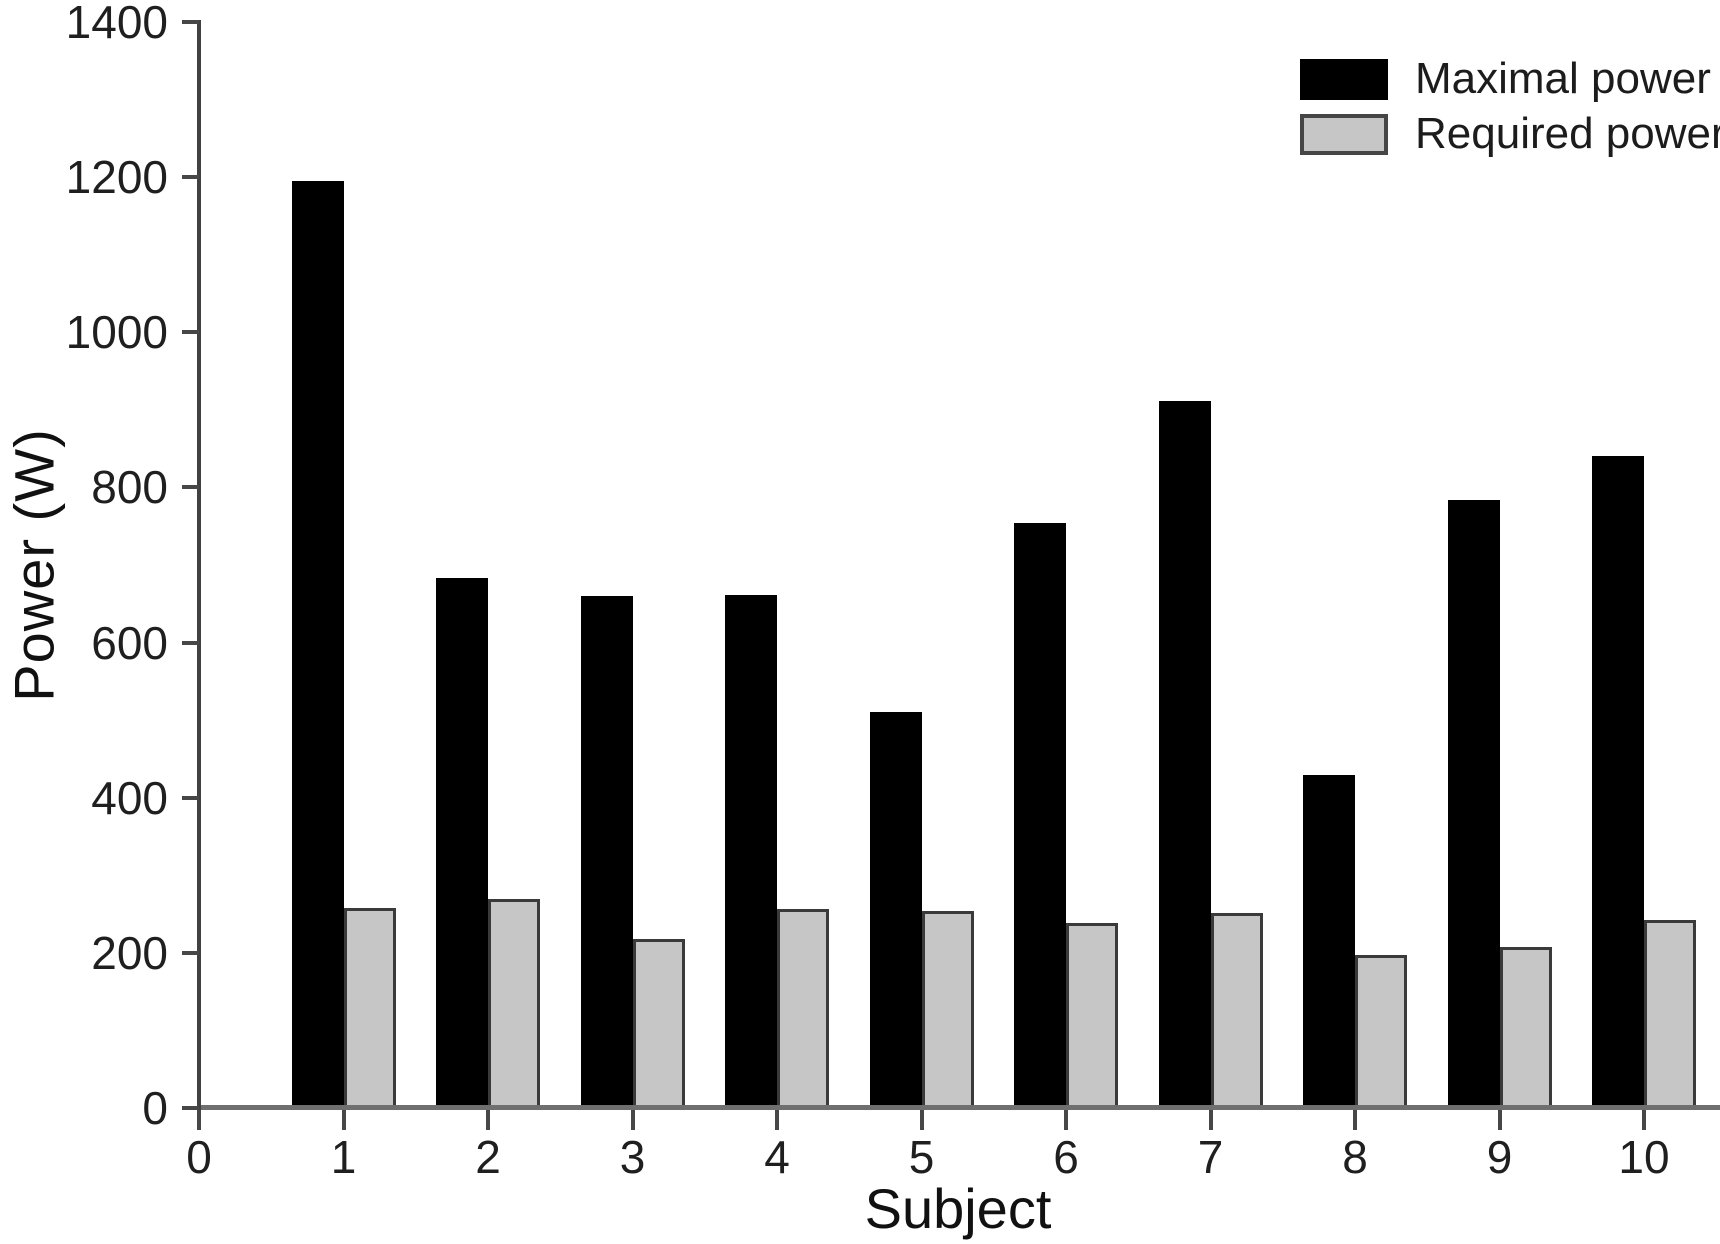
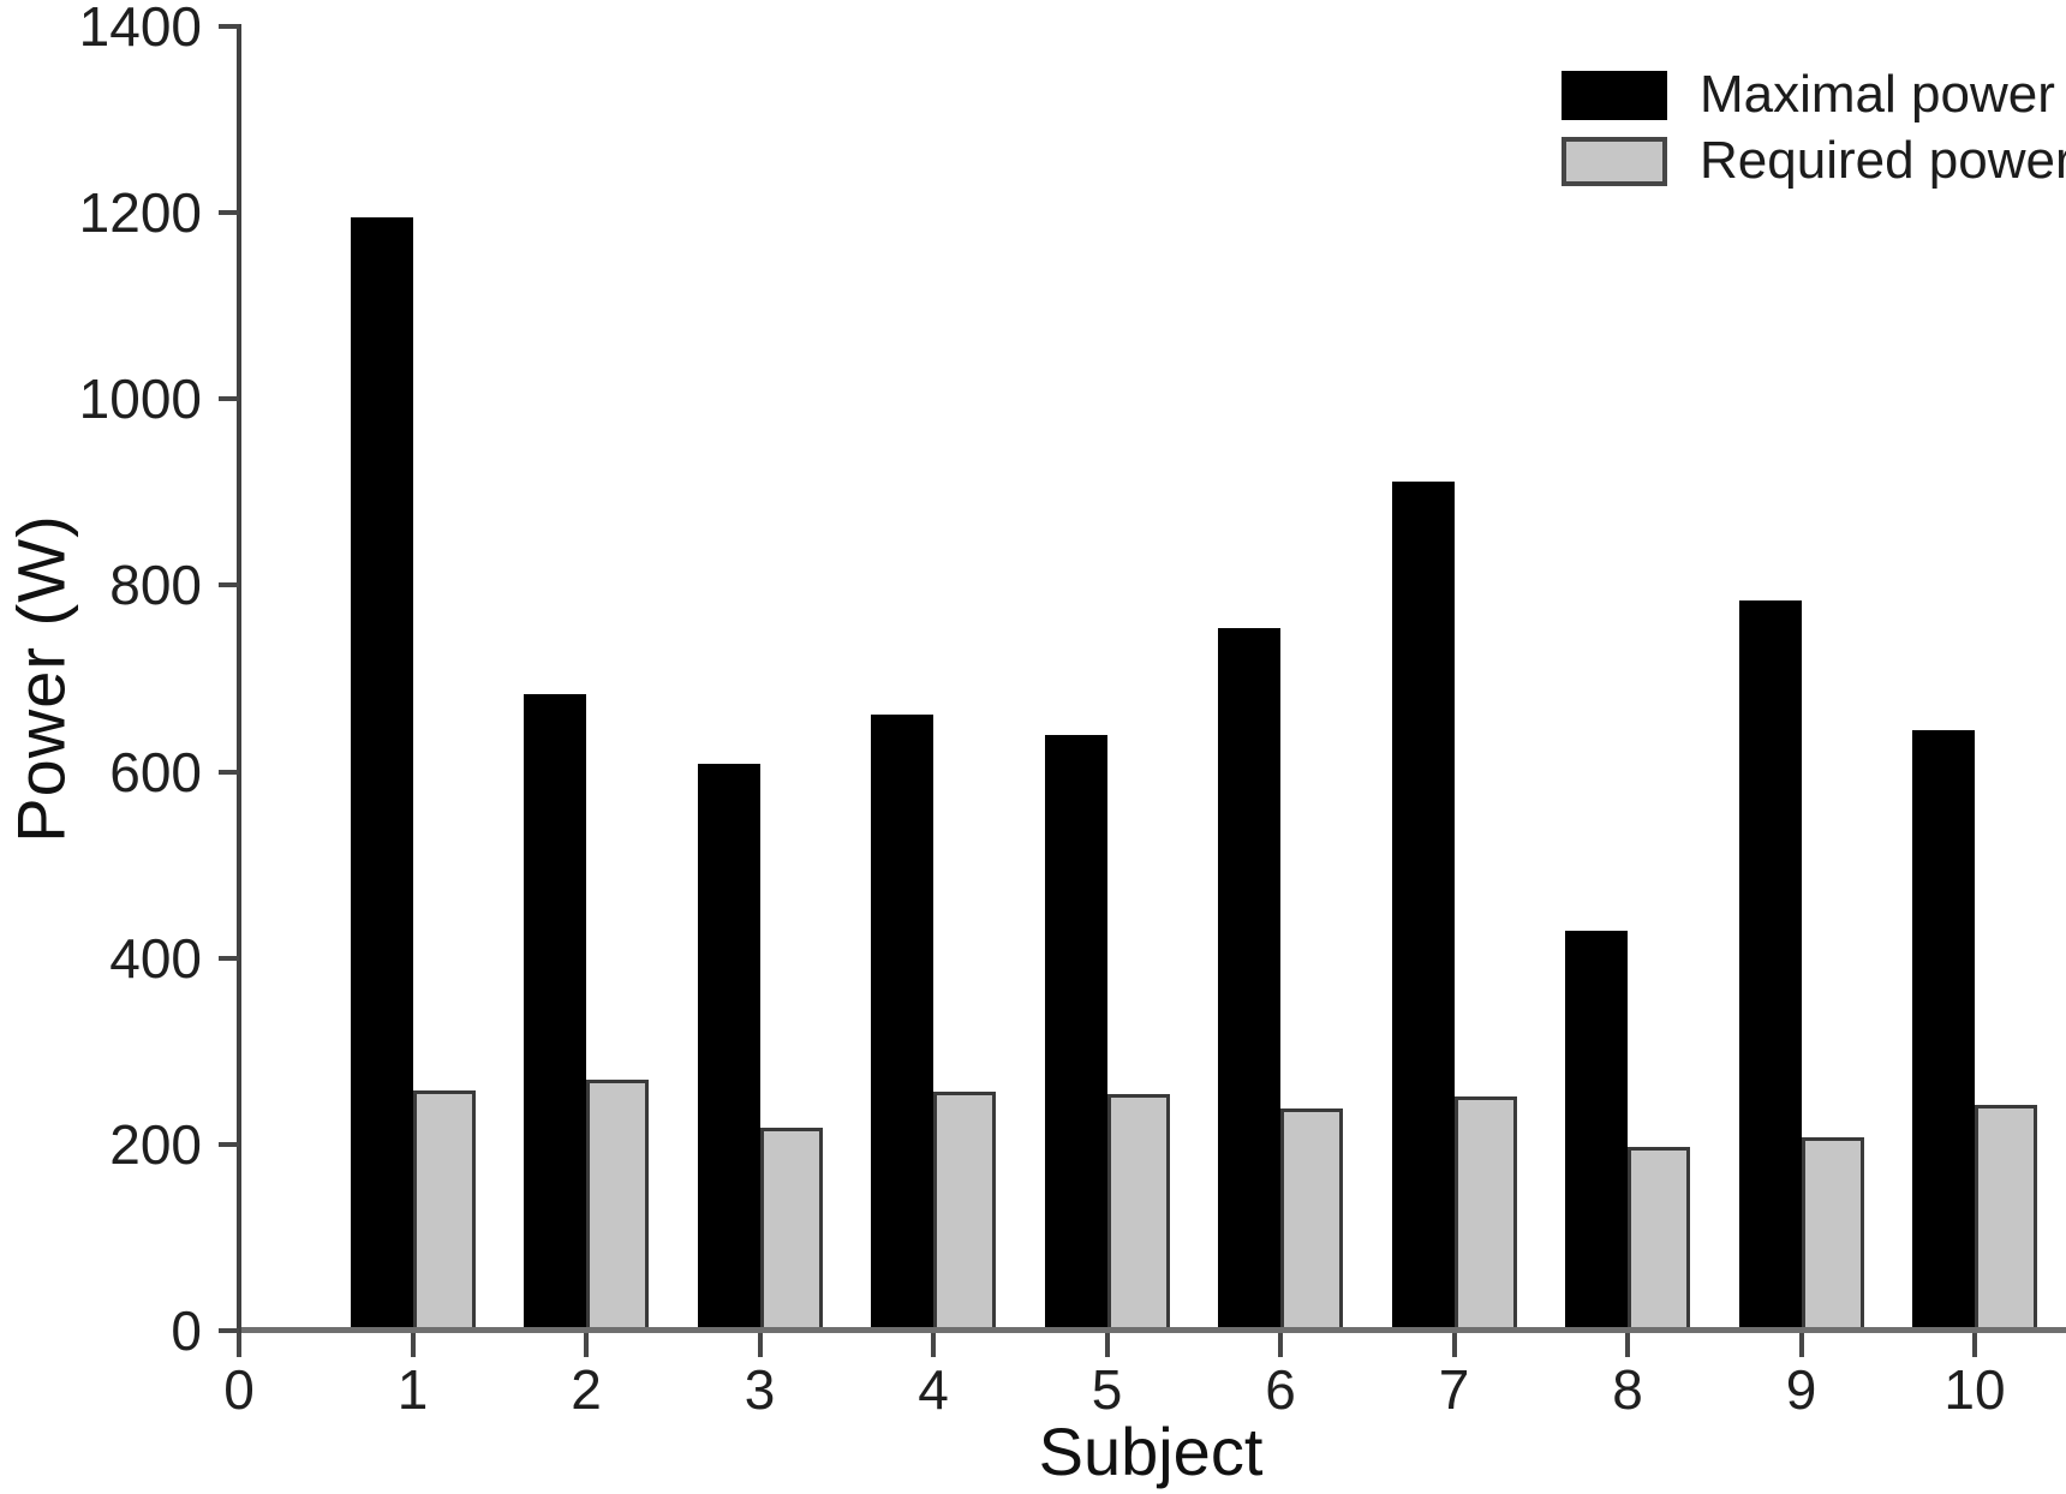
Maximal power/3: 660 -> 610
Maximal power/5: 510 -> 640
Maximal power/10: 840 -> 640
